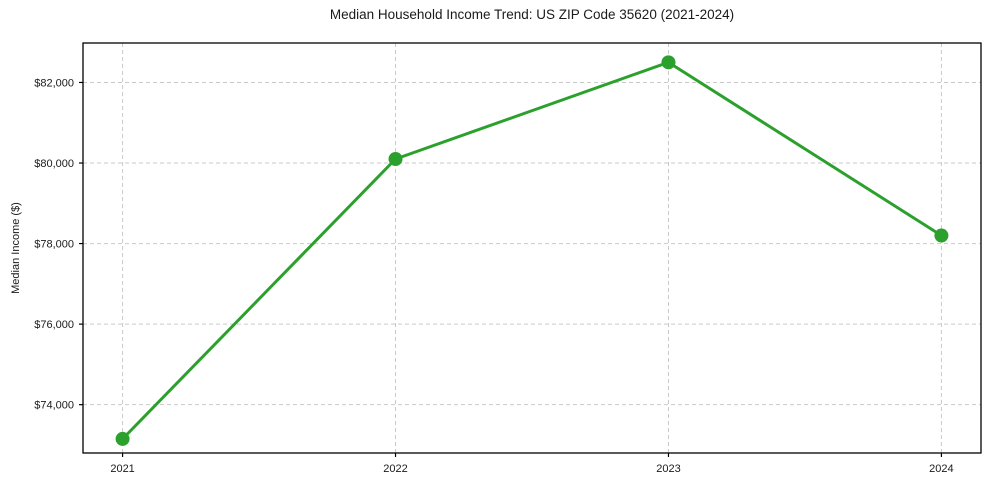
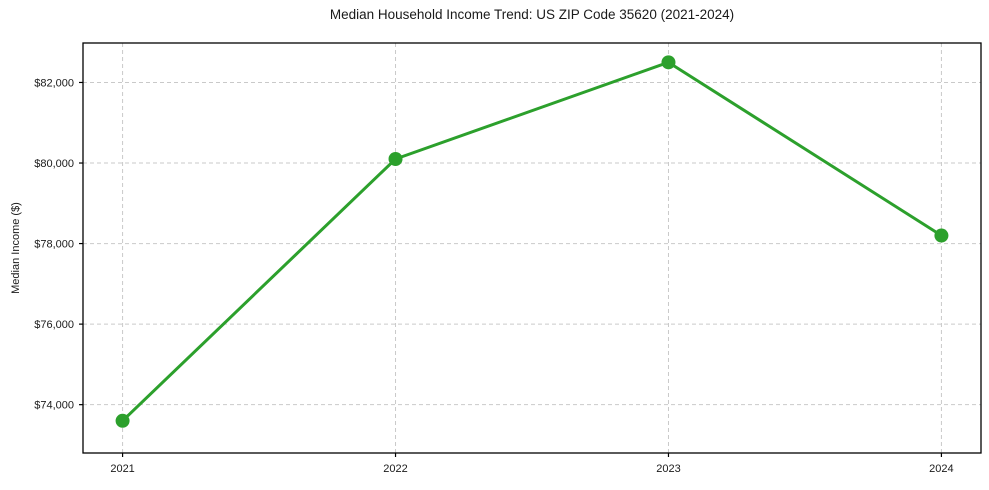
2021: $73200 -> $73600
